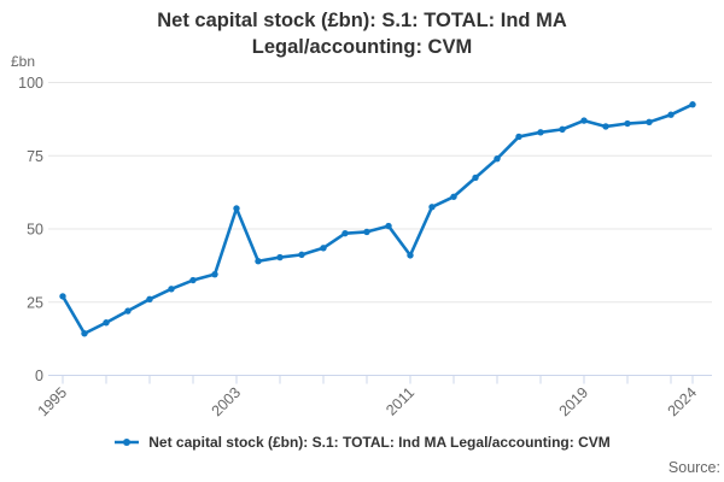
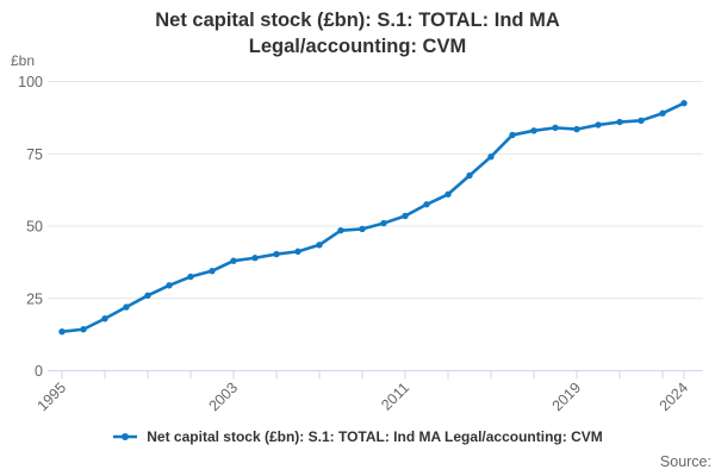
1995: 27 -> 14
2003: 57 -> 38
2011: 41 -> 54
2019: 87 -> 84
